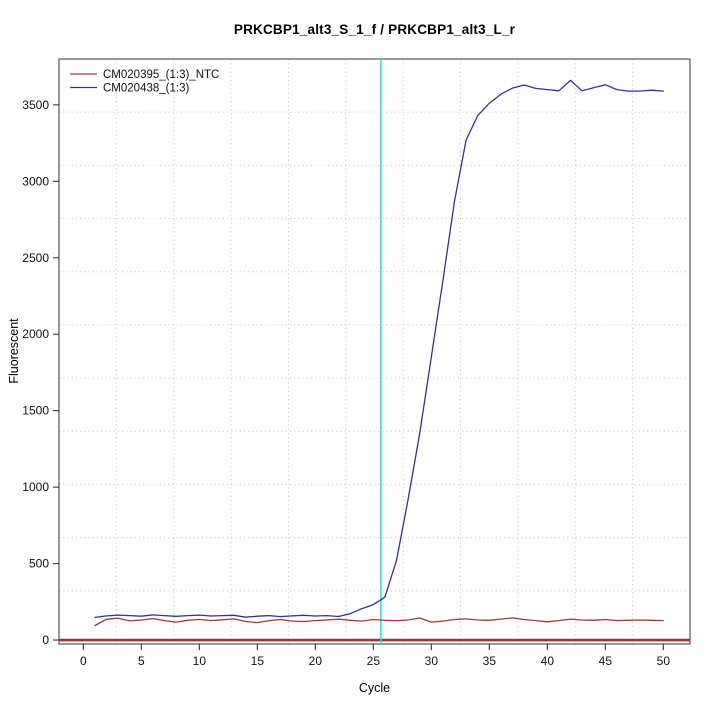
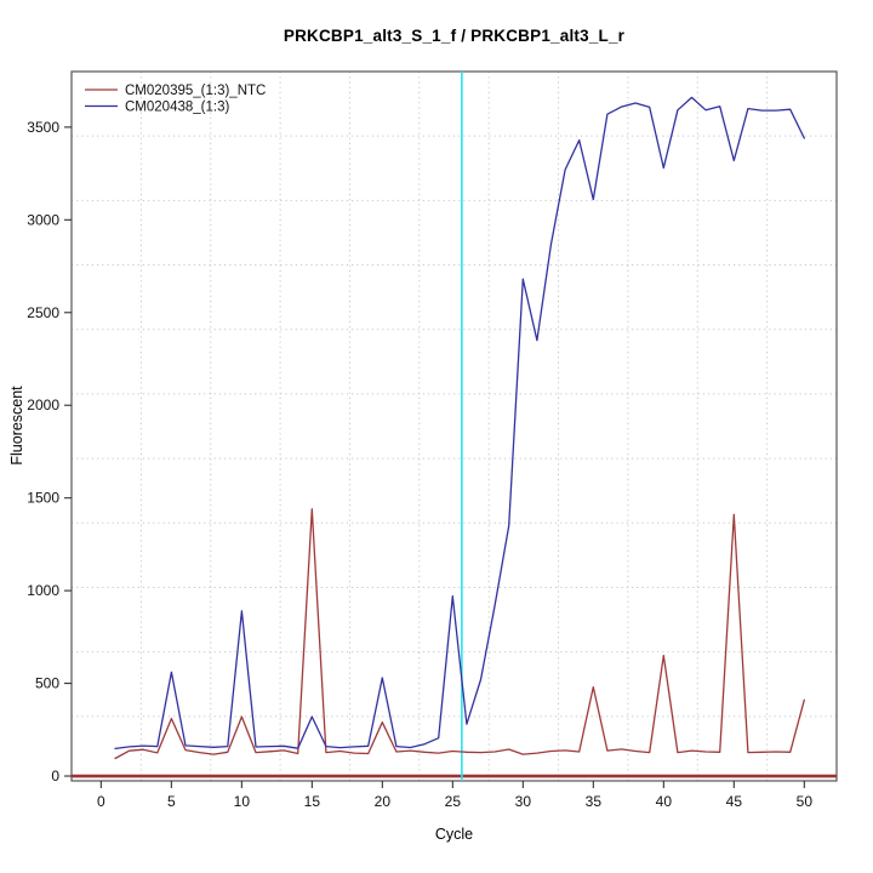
CM020395_(1:3)_NTC/5: 130 -> 310
CM020438_(1:3)/5: 160 -> 560
CM020395_(1:3)_NTC/10: 140 -> 320
CM020438_(1:3)/10: 160 -> 890
CM020395_(1:3)_NTC/15: 110 -> 1440
CM020438_(1:3)/15: 160 -> 320
CM020395_(1:3)_NTC/20: 130 -> 290
CM020438_(1:3)/20: 160 -> 530
CM020438_(1:3)/25: 230 -> 970
CM020438_(1:3)/30: 1850 -> 2680
CM020395_(1:3)_NTC/35: 130 -> 480
CM020438_(1:3)/35: 3510 -> 3110
CM020395_(1:3)_NTC/40: 120 -> 650
CM020438_(1:3)/40: 3600 -> 3280
CM020395_(1:3)_NTC/45: 130 -> 1410
CM020438_(1:3)/45: 3630 -> 3320
CM020395_(1:3)_NTC/50: 130 -> 410
CM020438_(1:3)/50: 3590 -> 3440
